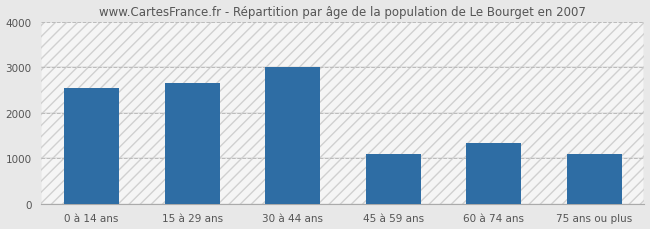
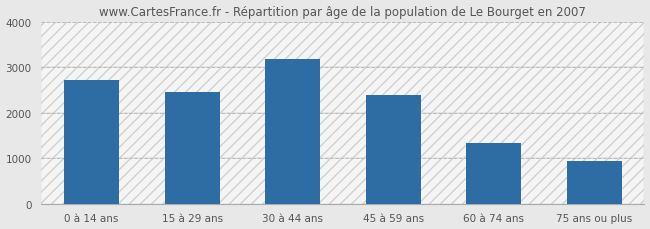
0 à 14 ans: 2550 -> 2720
15 à 29 ans: 2650 -> 2450
30 à 44 ans: 3000 -> 3170
45 à 59 ans: 1100 -> 2390
75 ans ou plus: 1100 -> 940
